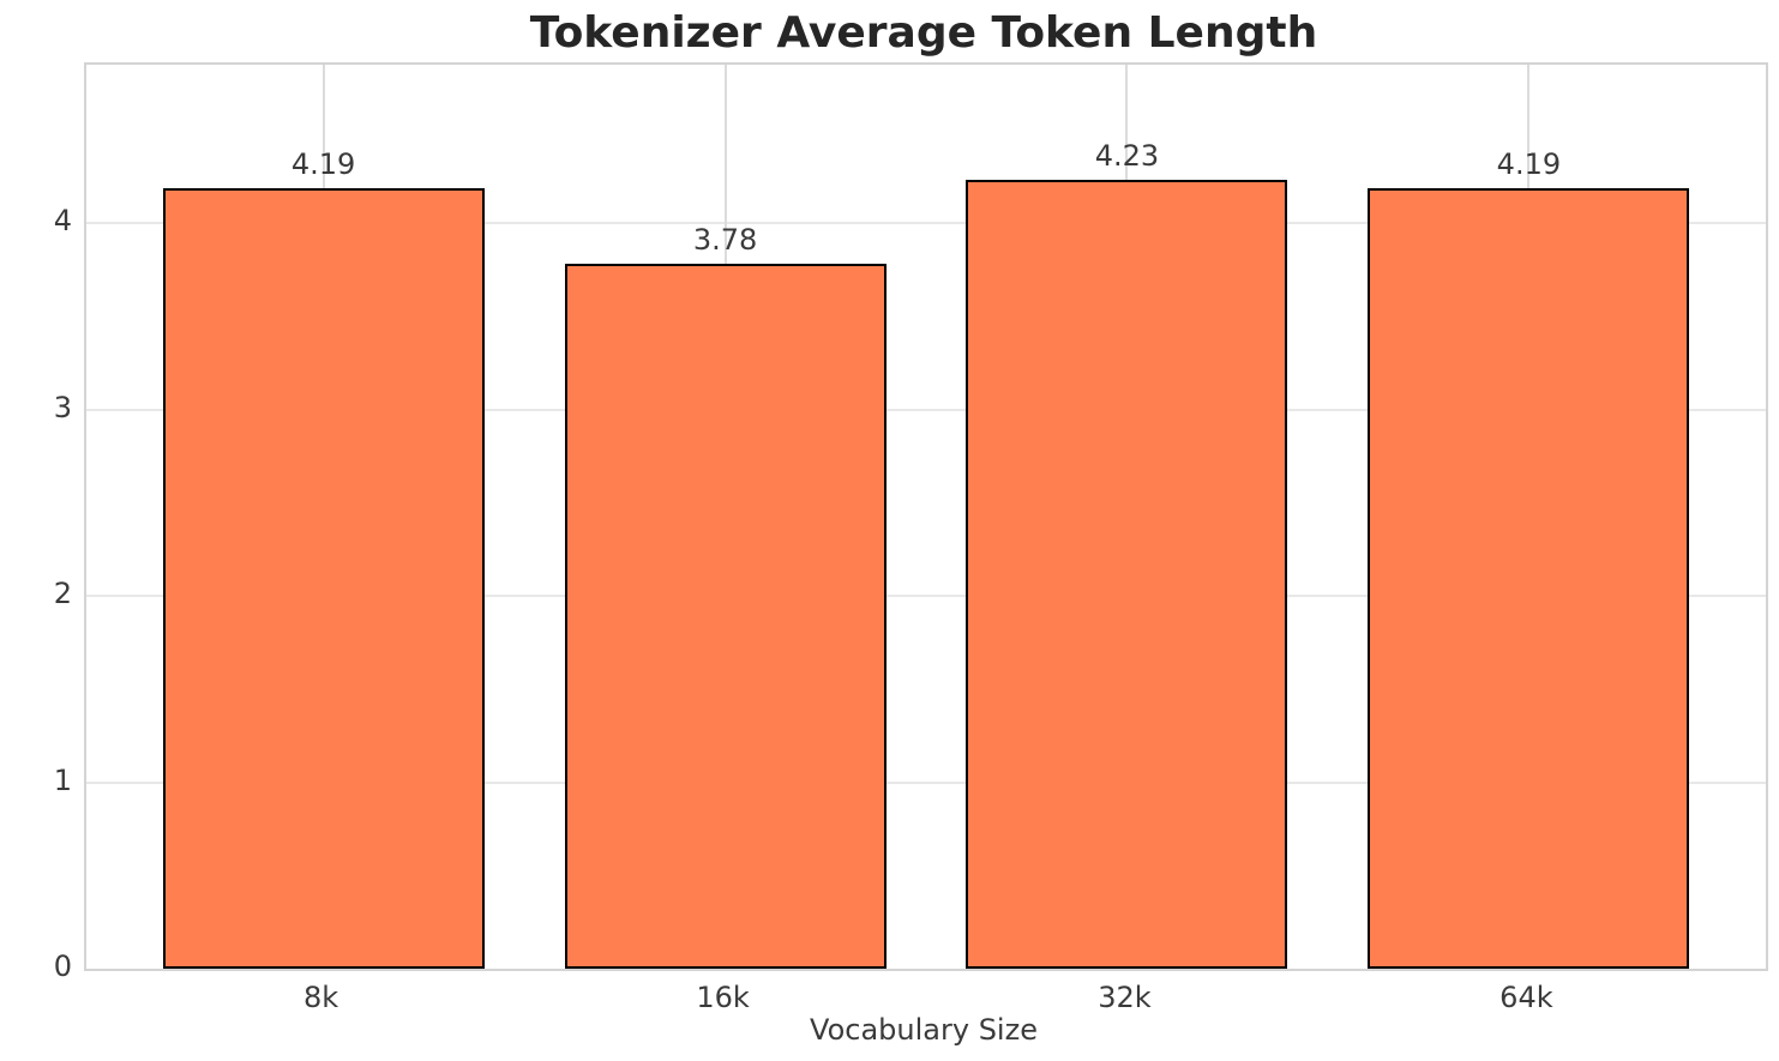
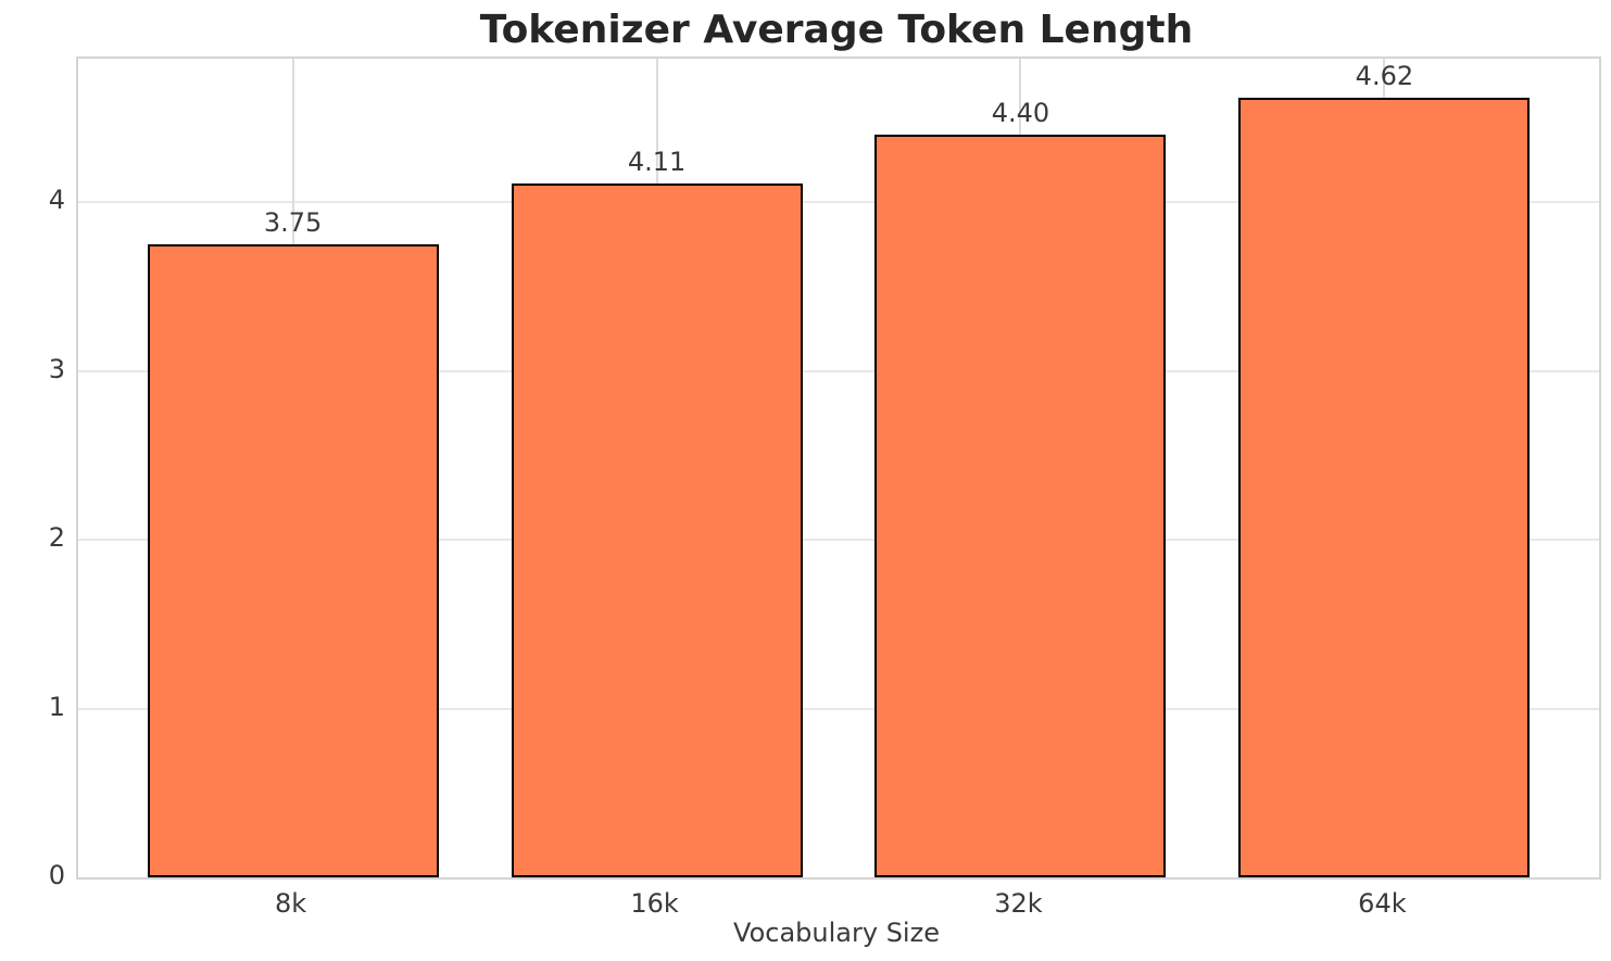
8k: 4.19 -> 3.75
16k: 3.78 -> 4.11
32k: 4.23 -> 4.40
64k: 4.19 -> 4.62
